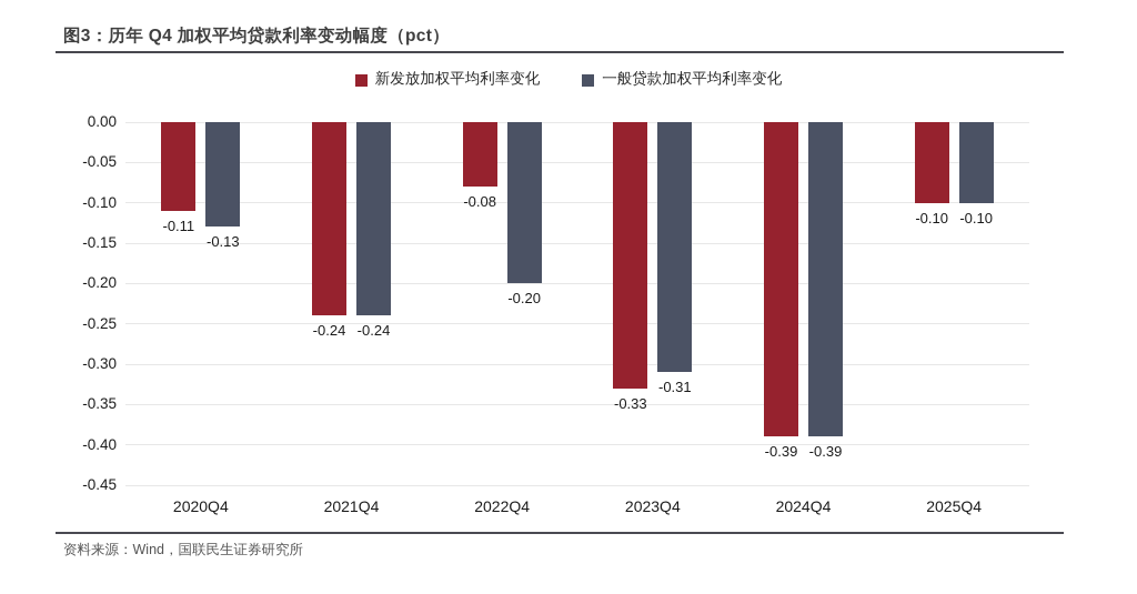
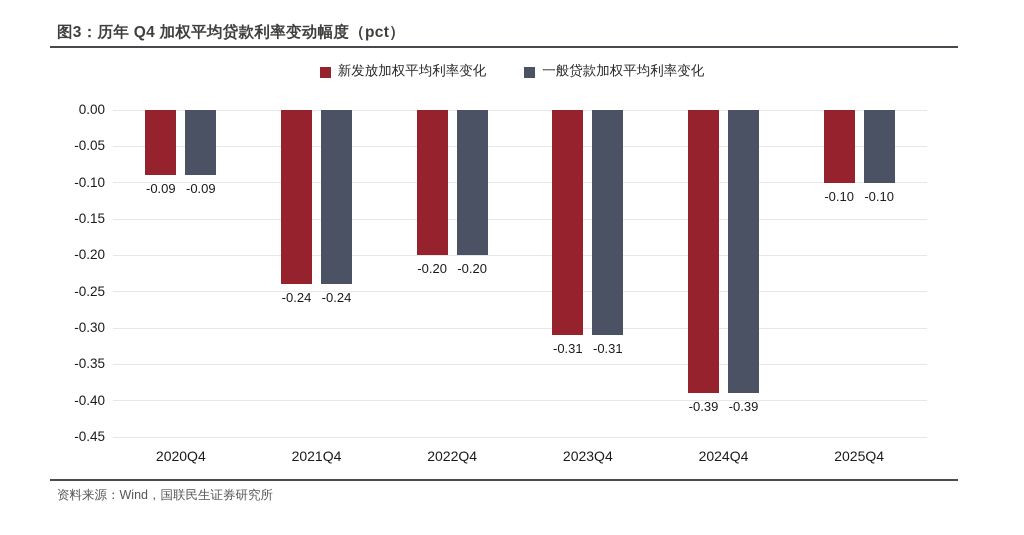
新发放加权平均利率变化/2020Q4: -0.11 -> -0.09
一般贷款加权平均利率变化/2020Q4: -0.13 -> -0.09
新发放加权平均利率变化/2022Q4: -0.08 -> -0.20
新发放加权平均利率变化/2023Q4: -0.33 -> -0.31
